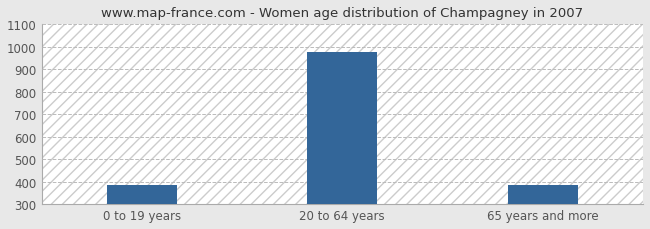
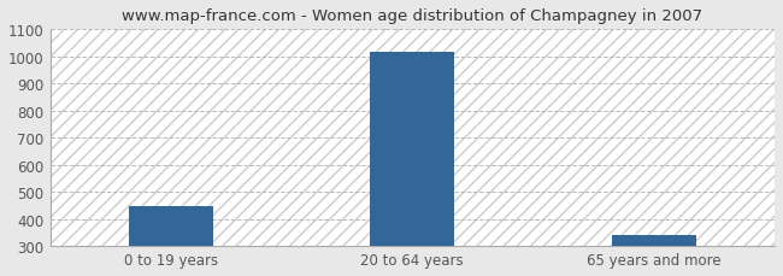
0 to 19 years: 385 -> 447
20 to 64 years: 975 -> 1018
65 years and more: 385 -> 342
